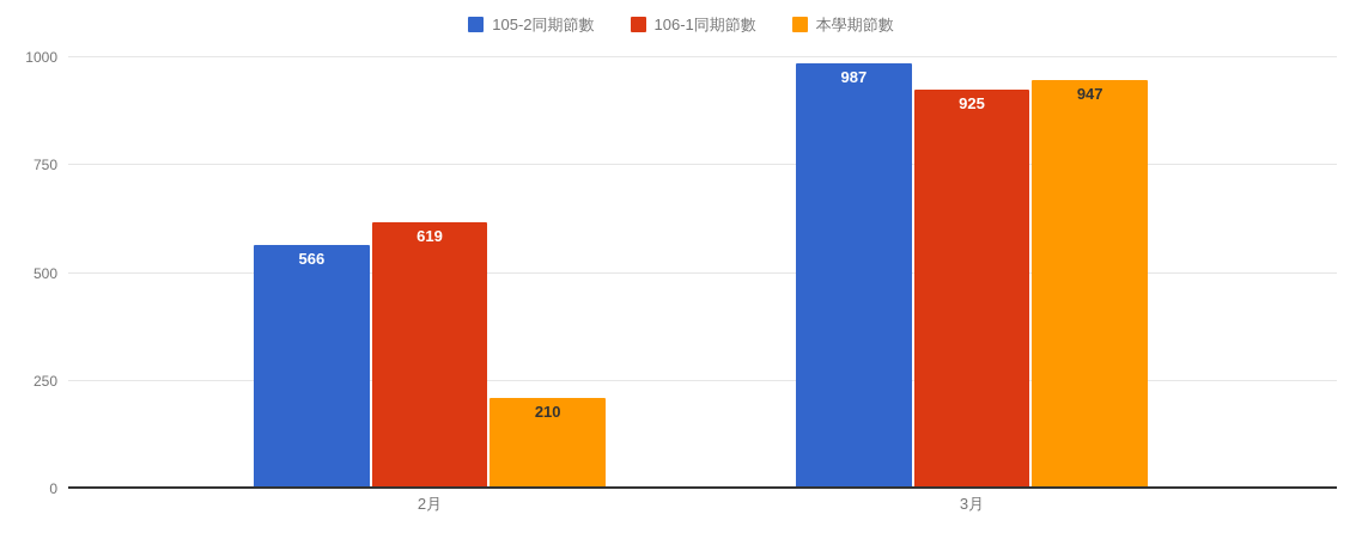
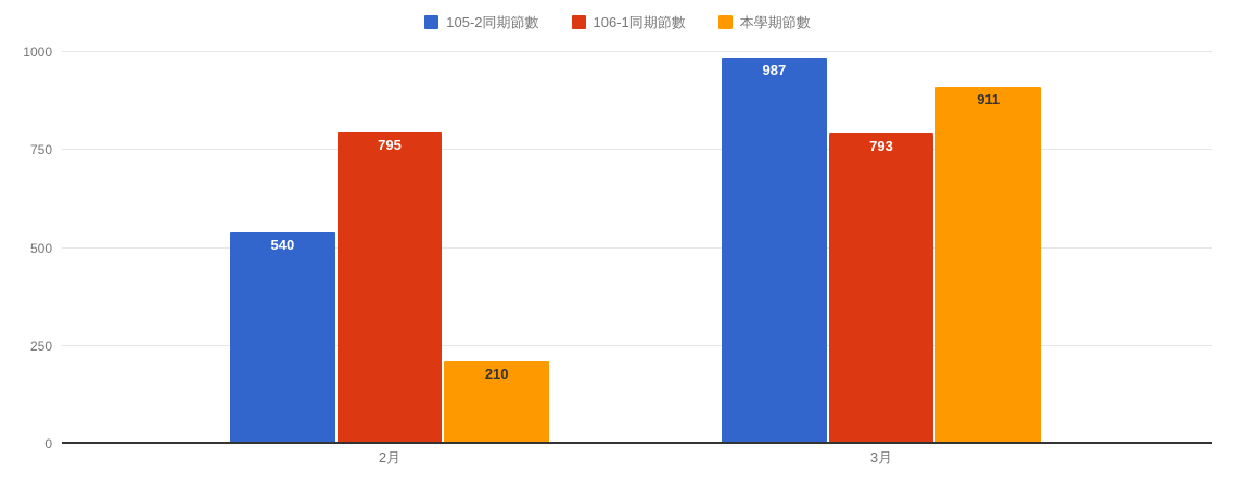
105-2同期節數/2月: 566 -> 540
106-1同期節數/2月: 619 -> 795
106-1同期節數/3月: 925 -> 793
本學期節數/3月: 947 -> 911
